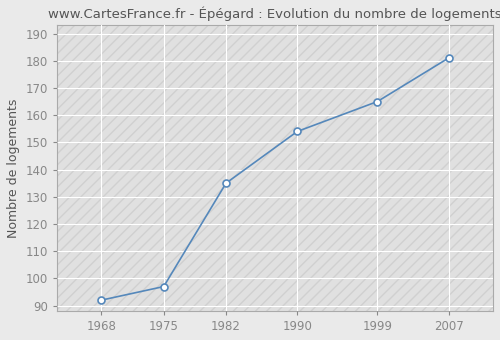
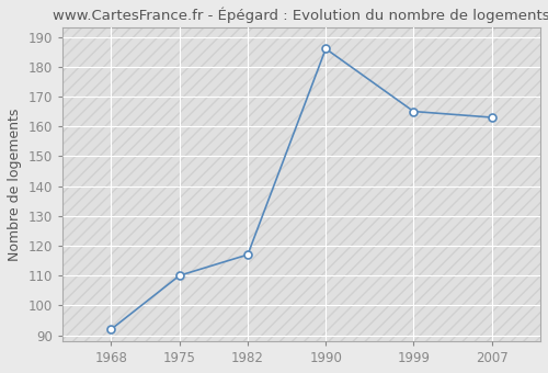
1975: 97 -> 110
1982: 135 -> 117
1990: 154 -> 186
2007: 181 -> 163
